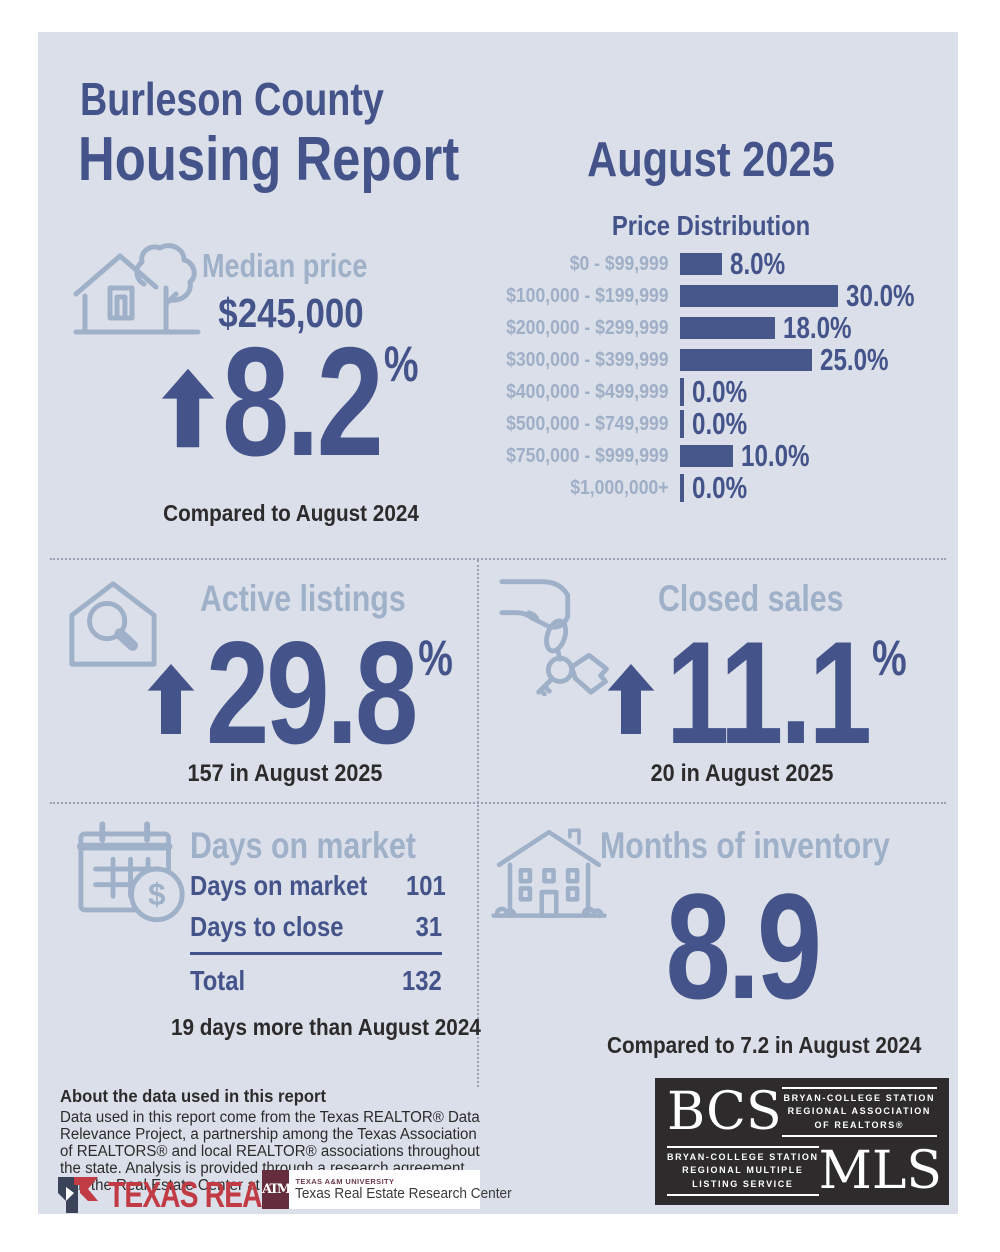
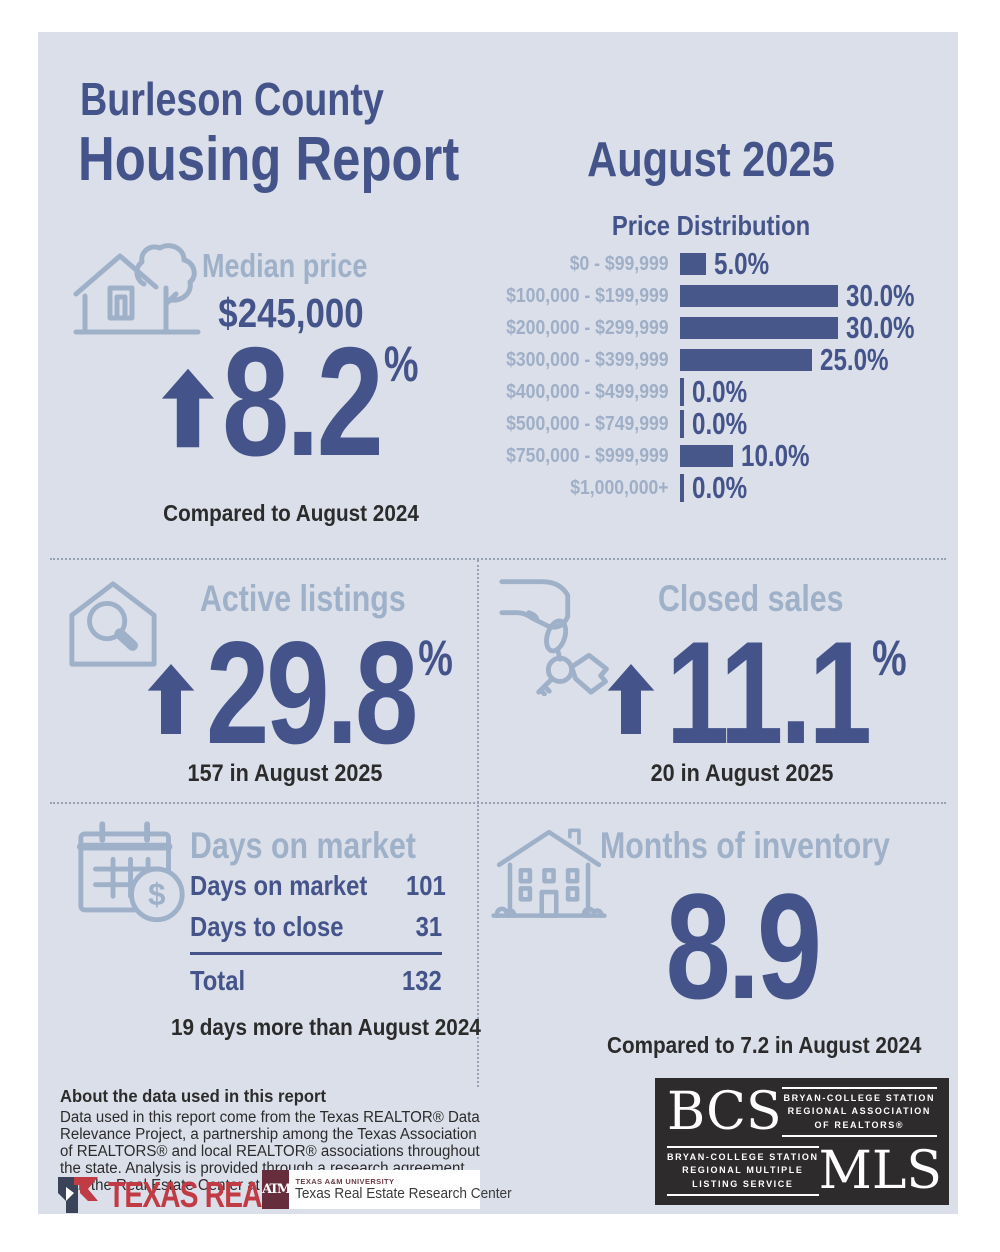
$0 - $99,999: 8.0% -> 5.0%
$200,000 - $299,999: 18.0% -> 30.0%
